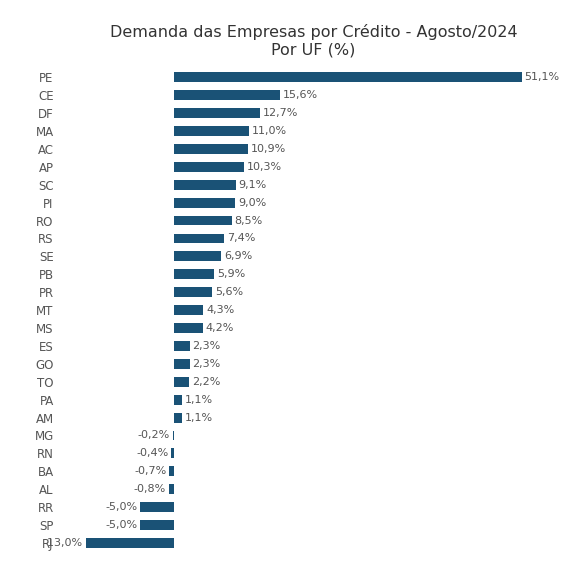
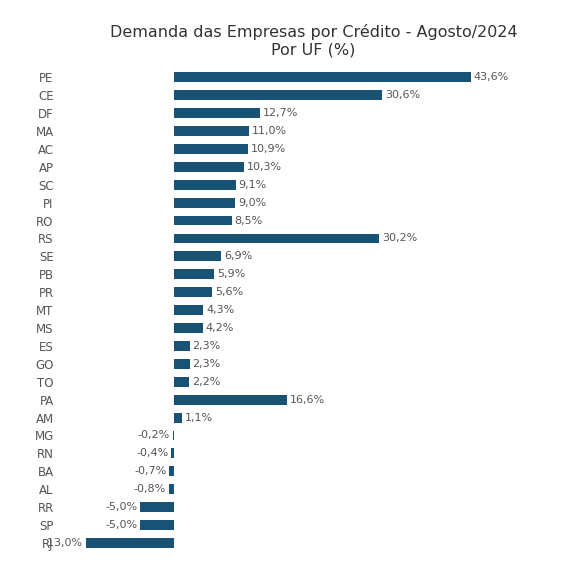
PE: 51,1% -> 43,6%
CE: 15,6% -> 30,6%
RS: 7,4% -> 30,2%
PA: 1,1% -> 16,6%
